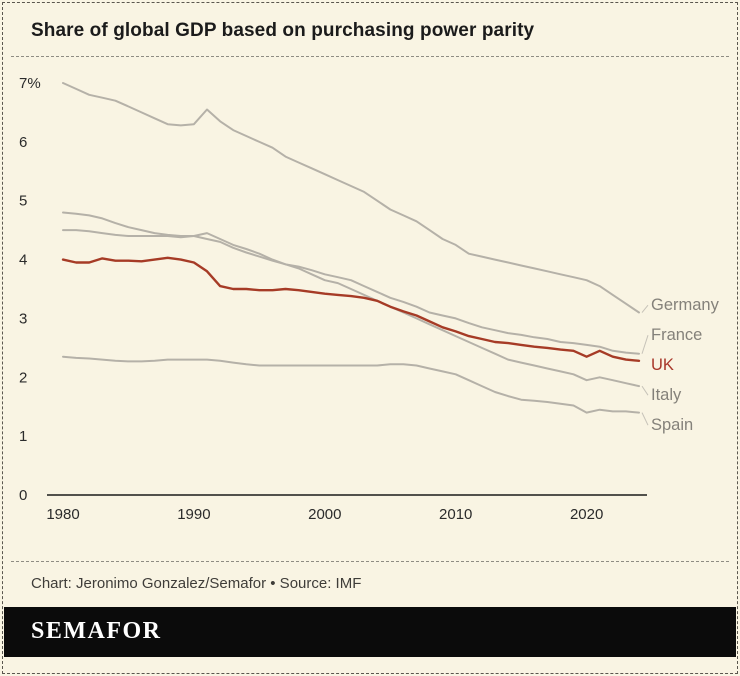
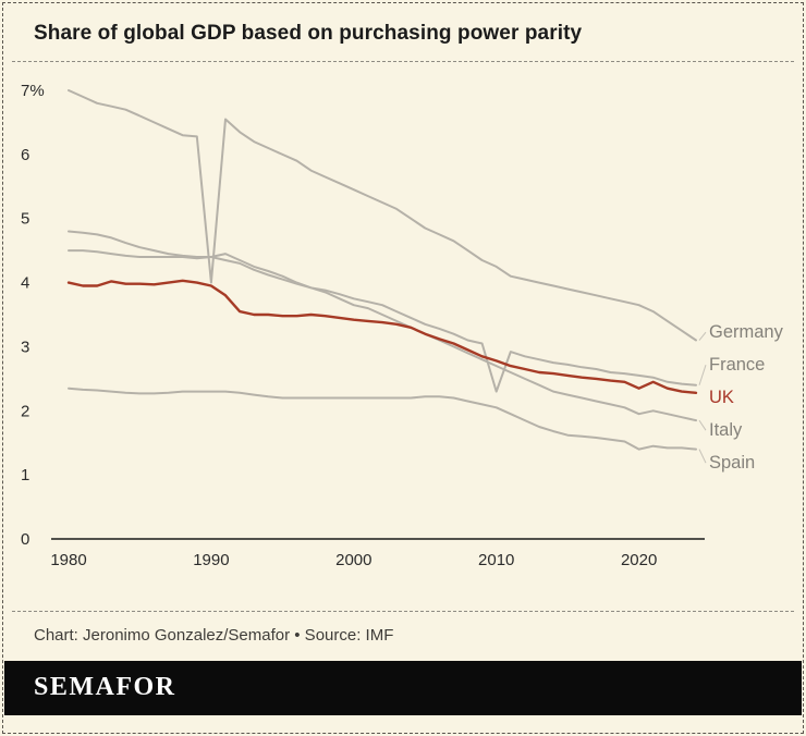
Germany/1990: 6.3% -> 4.0%
France/2010: 3.0% -> 2.3%
